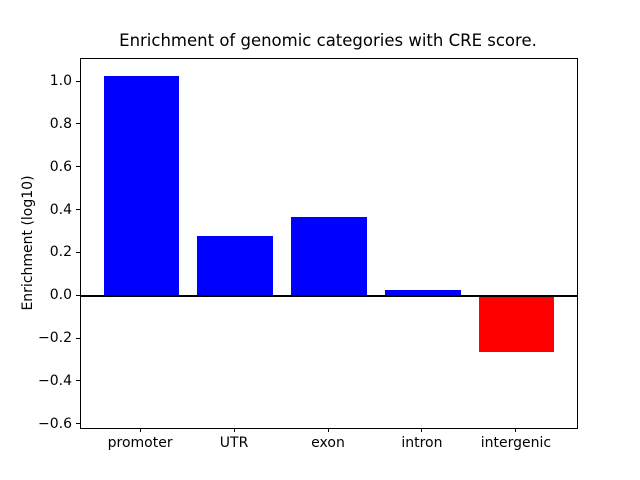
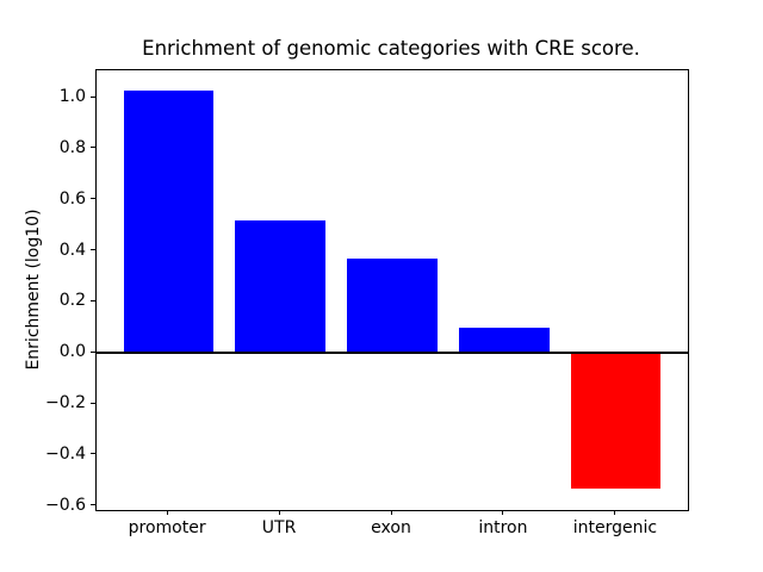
UTR: 0.28 -> 0.52
intron: 0.03 -> 0.10
intergenic: -0.26 -> -0.53
